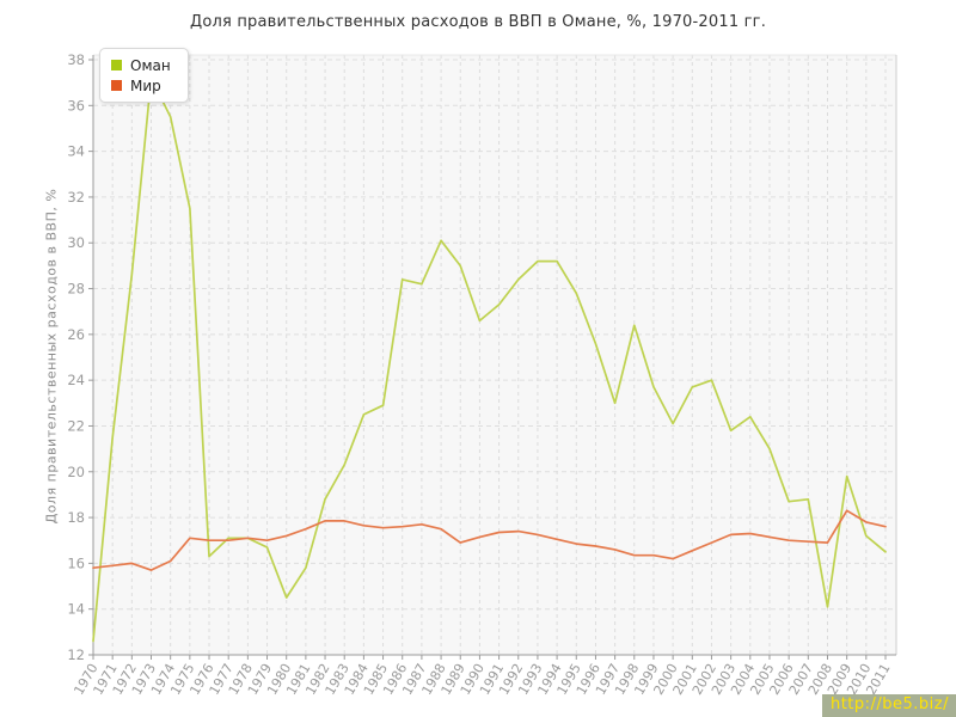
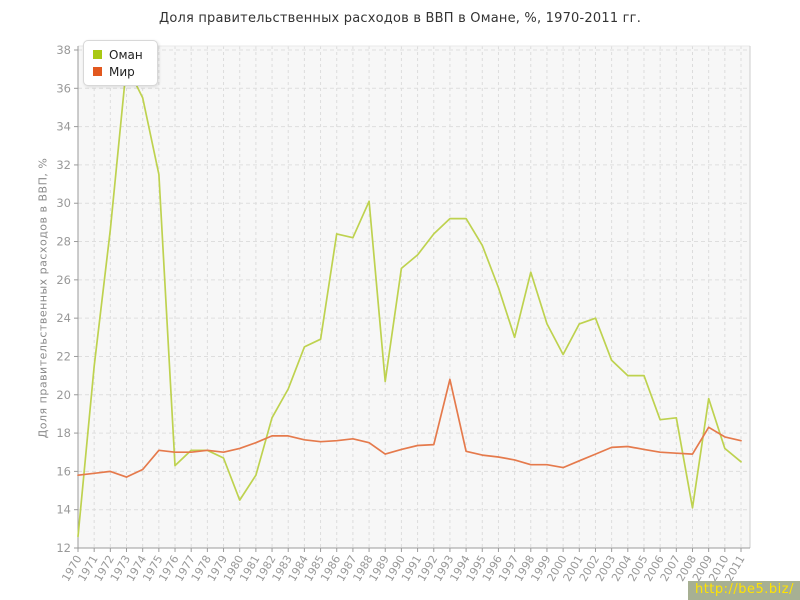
Оман/1989: 29.0 -> 20.7
Мир/1993: 17.2 -> 20.8
Оман/2004: 22.4 -> 21.0
